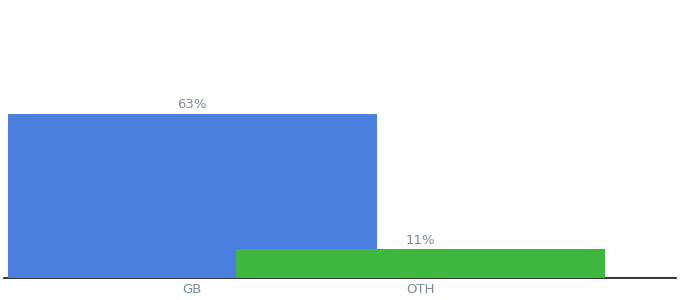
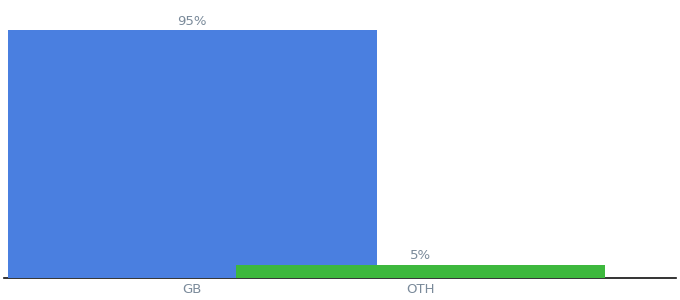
GB: 63% -> 95%
OTH: 11% -> 5%
